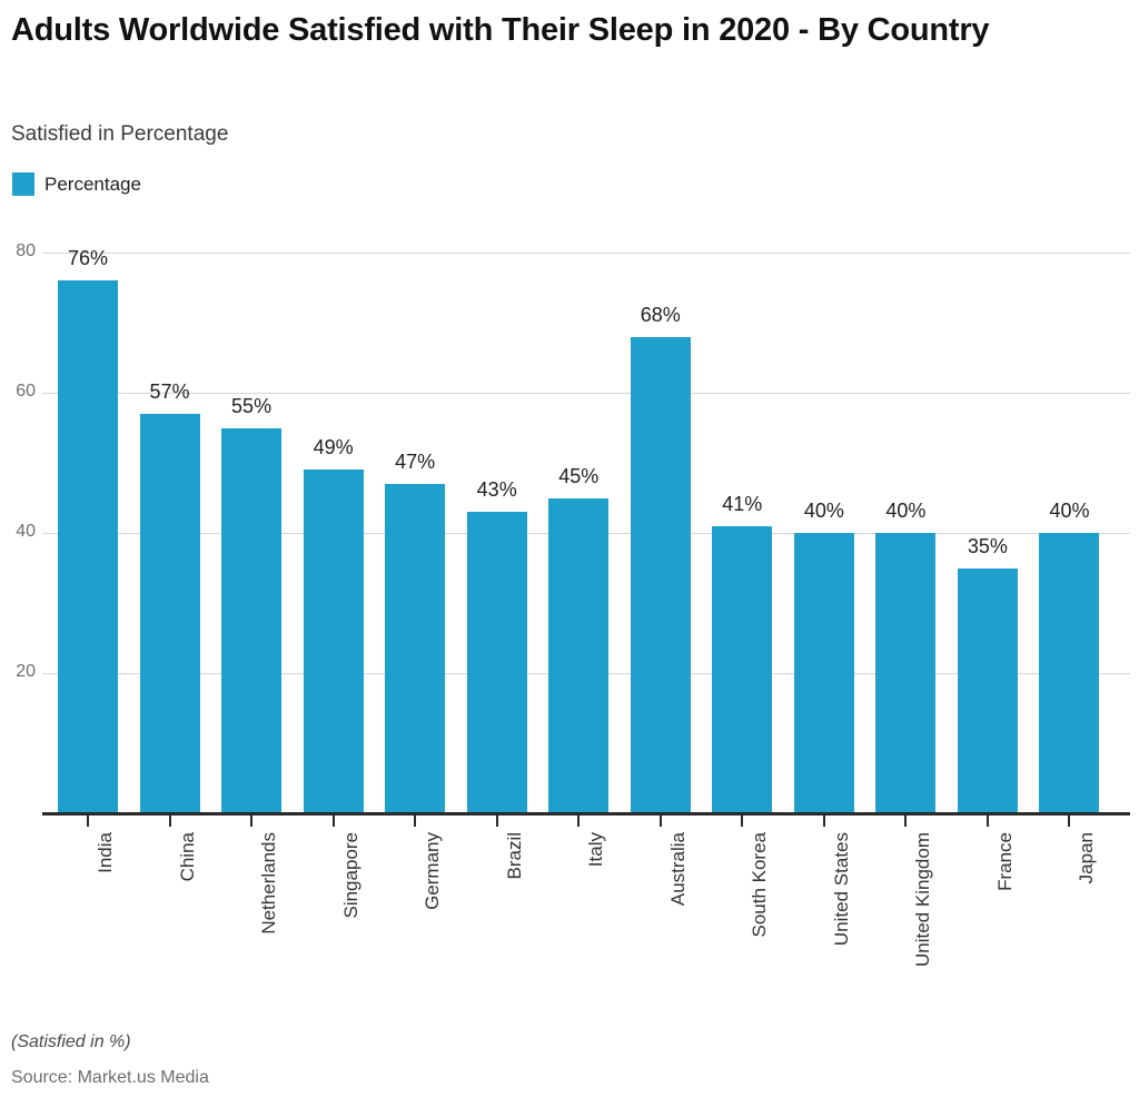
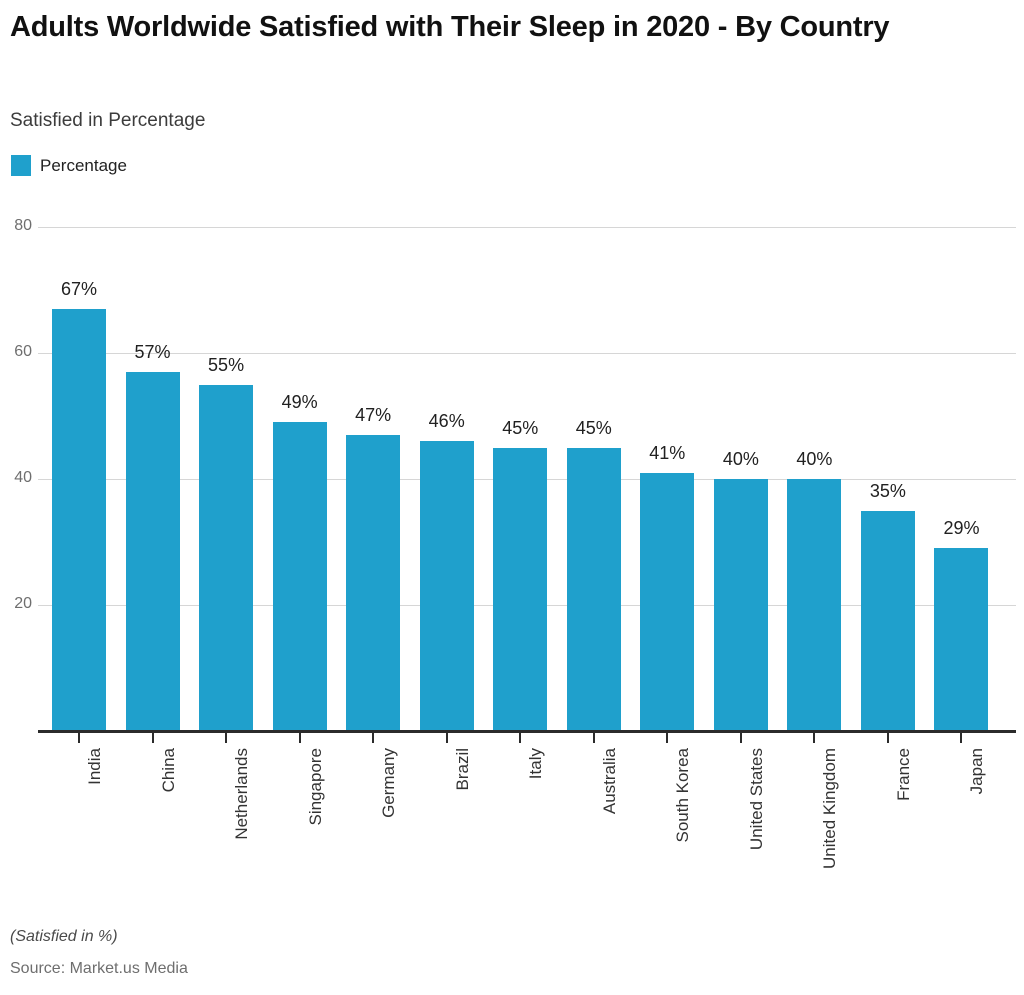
India: 76% -> 67%
Brazil: 43% -> 46%
Australia: 68% -> 45%
Japan: 40% -> 29%
